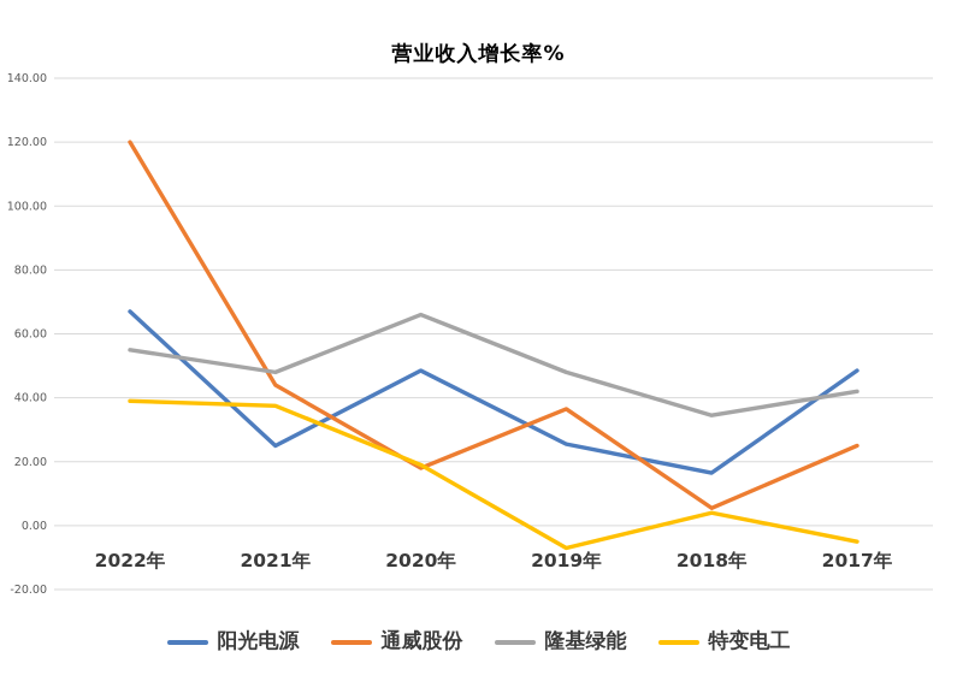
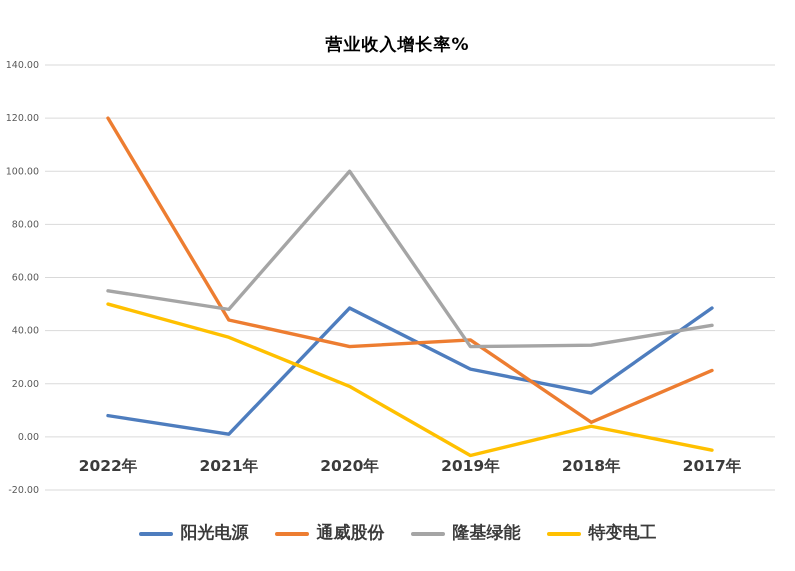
阳光电源/2022年: 67 -> 8
特变电工/2022年: 39 -> 50
阳光电源/2021年: 25 -> 1
通威股份/2020年: 18 -> 34
隆基绿能/2020年: 66 -> 100
隆基绿能/2019年: 48 -> 34
